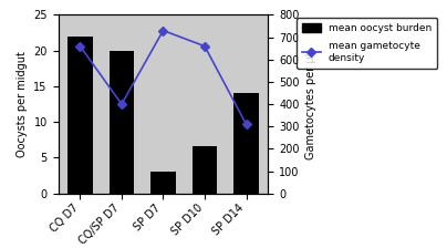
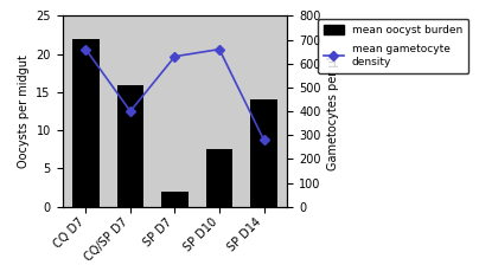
mean oocyst burden/CQ/SP D7: 20.0 -> 16.0
mean oocyst burden/SP D7: 3.0 -> 2.0
mean gametocyte density/SP D7: 730 -> 630
mean oocyst burden/SP D10: 6.6 -> 7.5
mean gametocyte density/SP D14: 310 -> 280
